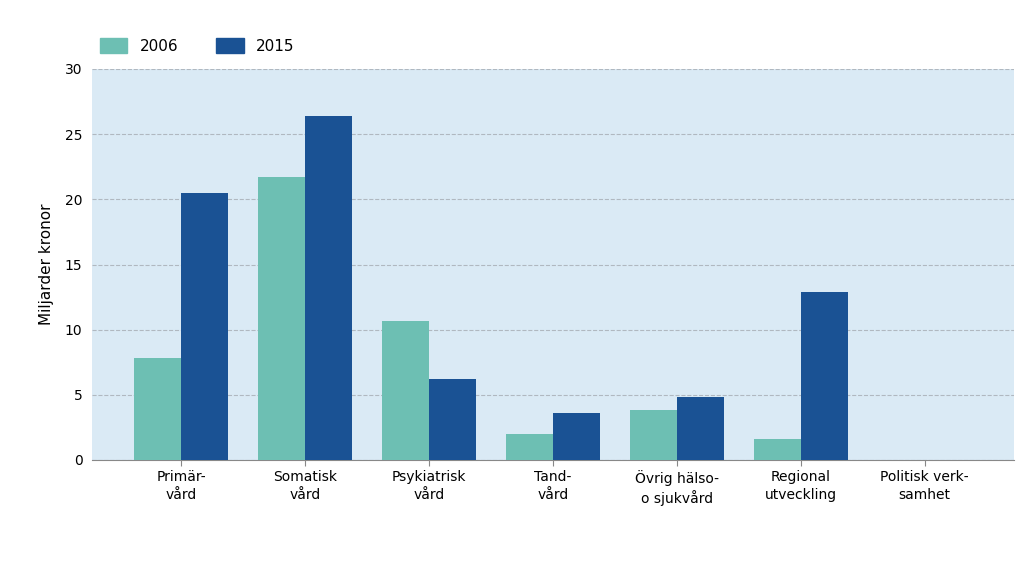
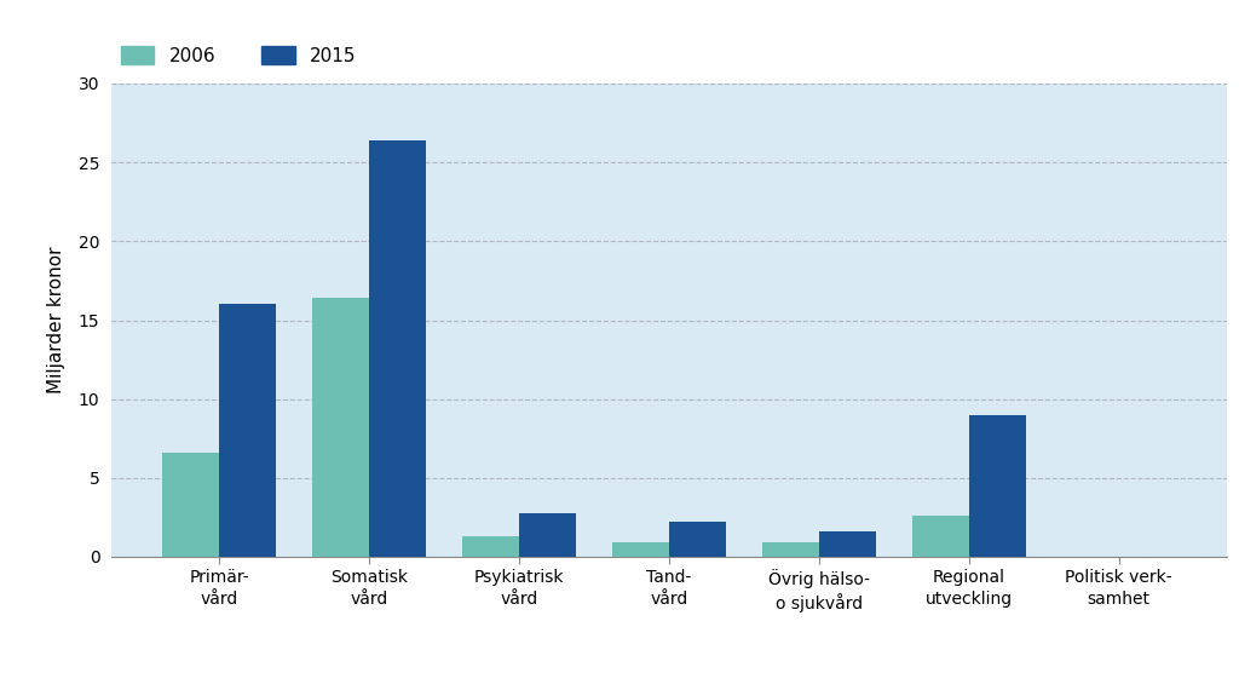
2006/Primär- vård: 7.8 -> 6.6
2015/Primär- vård: 20.5 -> 16.0
2006/Somatisk vård: 21.7 -> 16.4
2006/Psykiatrisk vård: 10.7 -> 1.3
2015/Psykiatrisk vård: 6.2 -> 2.8
2006/Tand- vård: 2.0 -> 0.9
2015/Tand- vård: 3.6 -> 2.2
2006/Övrig hälso- o sjukvård: 3.8 -> 0.9
2015/Övrig hälso- o sjukvård: 4.8 -> 1.6
2006/Regional utveckling: 1.6 -> 2.6
2015/Regional utveckling: 12.9 -> 9.0
